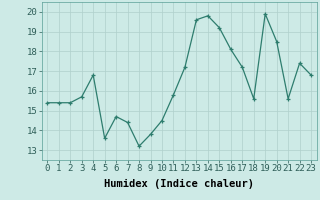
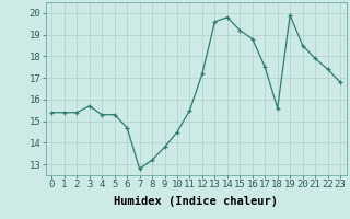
4: 16.8 -> 15.3
5: 13.6 -> 15.3
7: 14.4 -> 12.8
11: 15.8 -> 15.5
16: 18.1 -> 18.8
17: 17.2 -> 17.5
21: 15.6 -> 17.9
